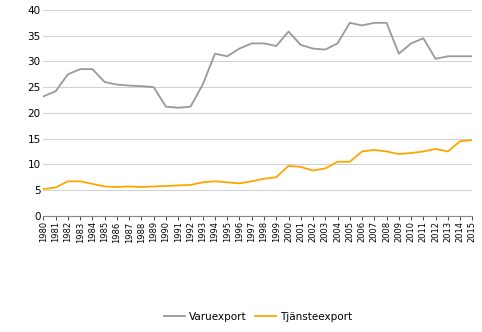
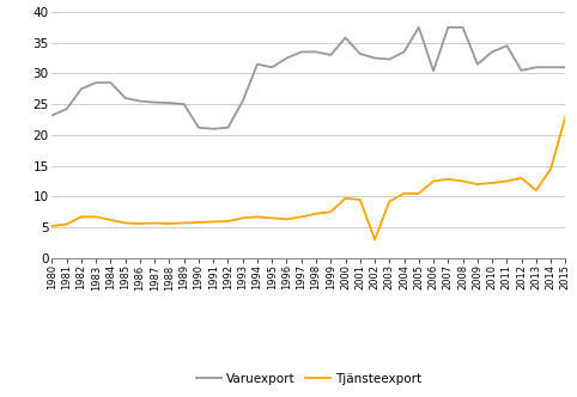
Tjänsteexport/2002: 8.8 -> 3.0
Varuexport/2006: 37.0 -> 30.4
Tjänsteexport/2013: 12.5 -> 11.0
Tjänsteexport/2015: 14.7 -> 23.0
